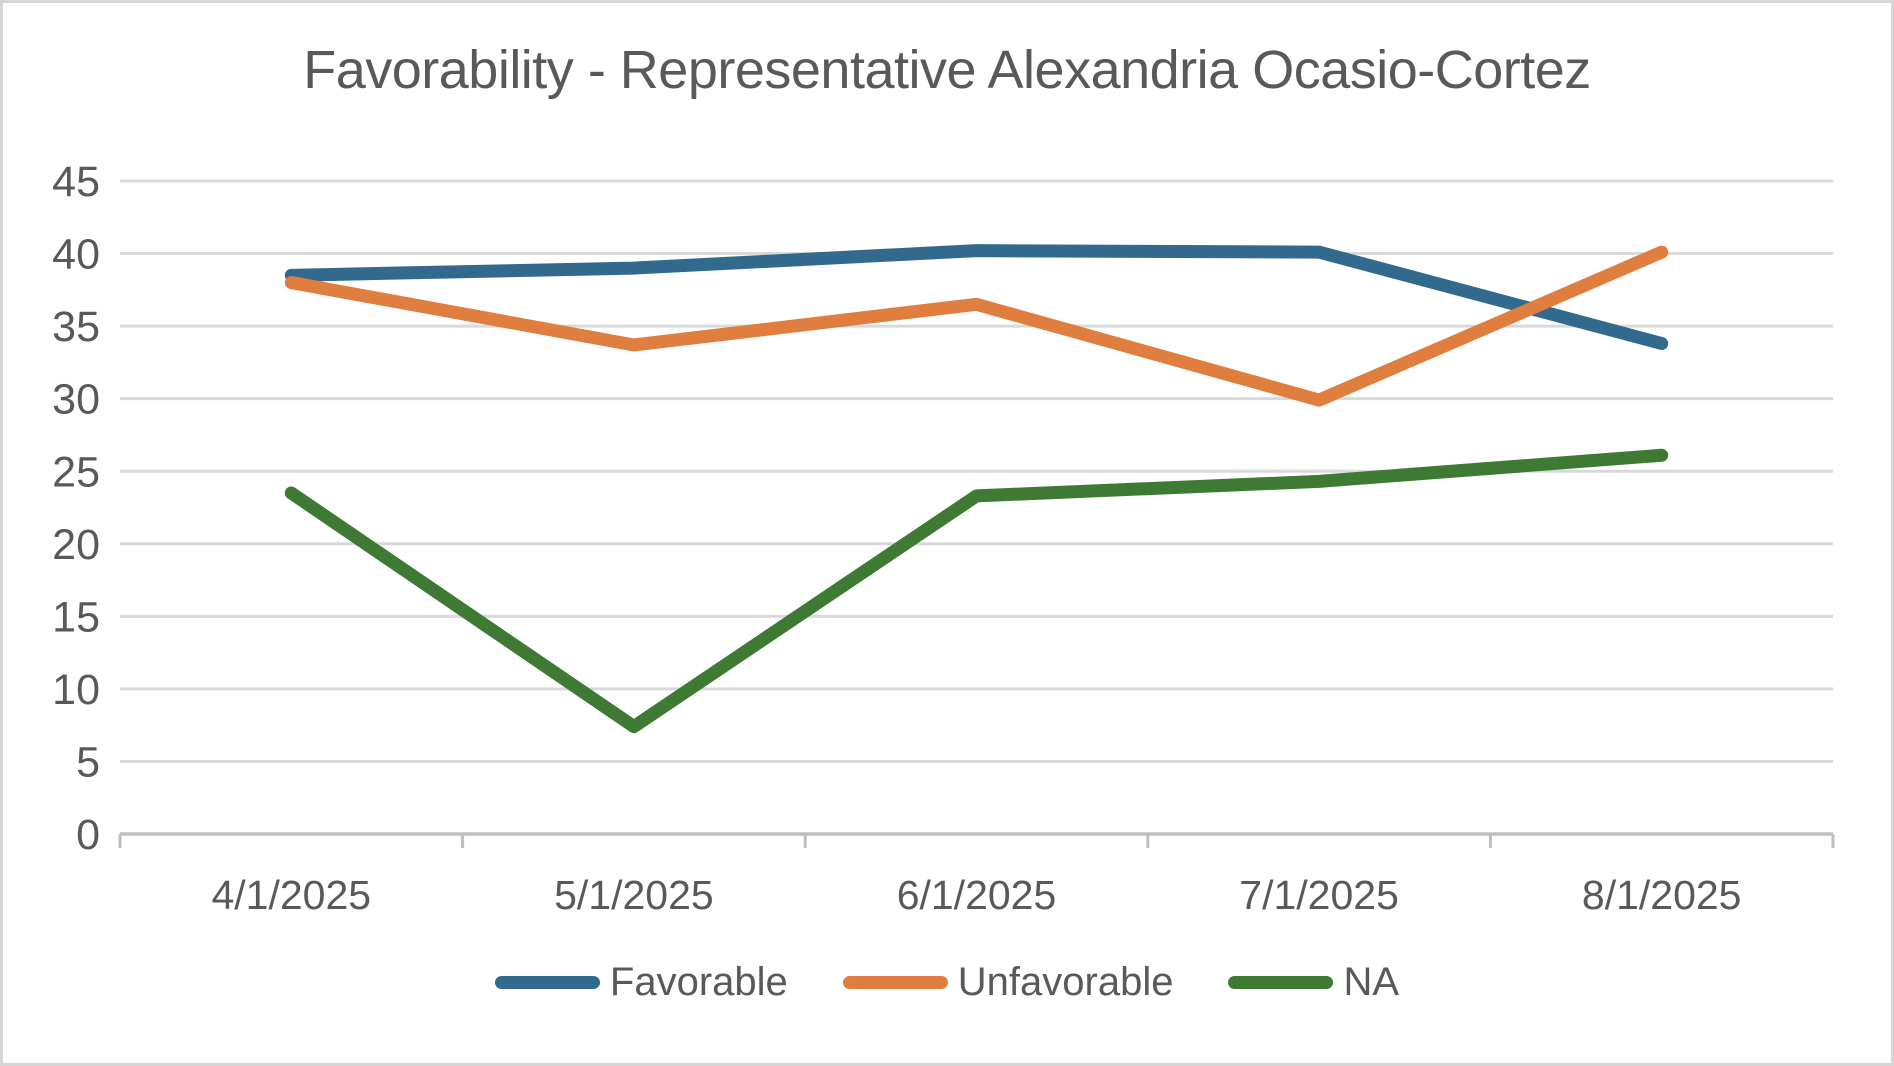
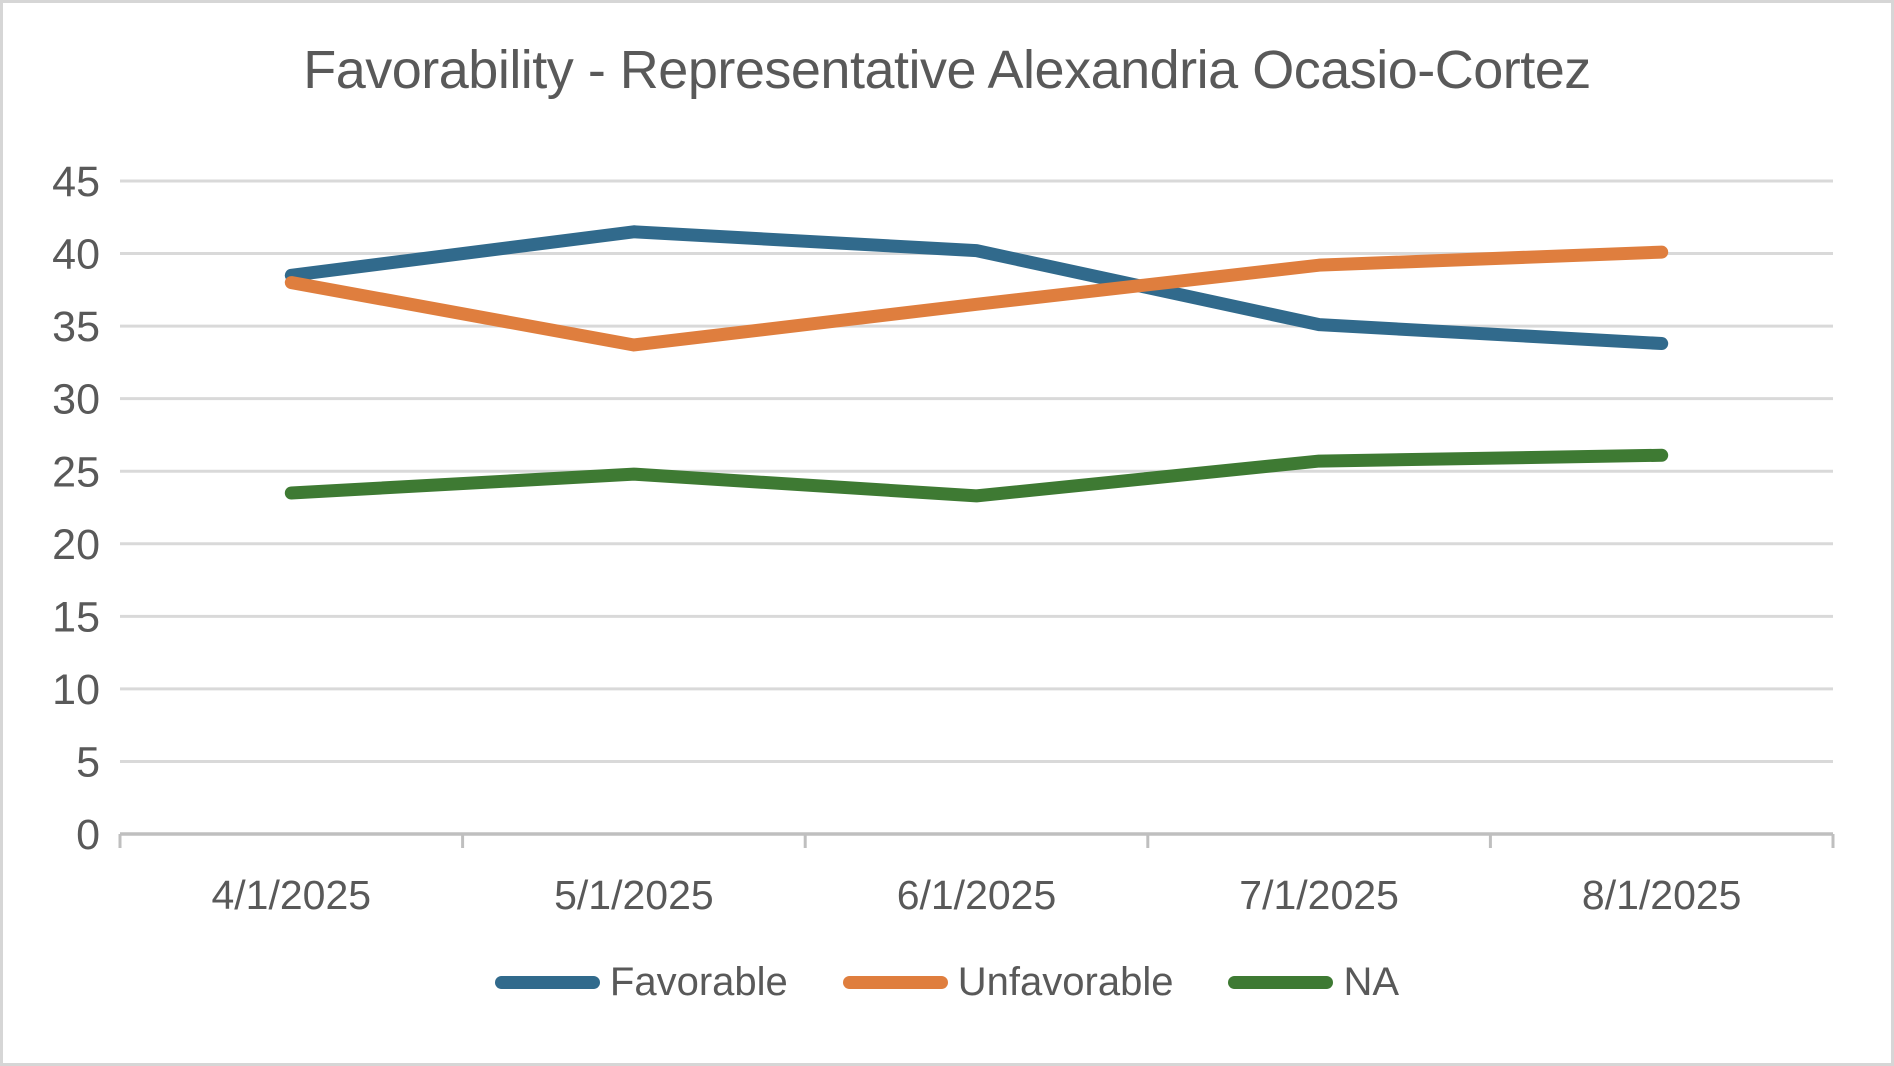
Favorable/5/1/2025: 39.0 -> 41.5
NA/5/1/2025: 7.4 -> 24.8
Favorable/7/1/2025: 40.1 -> 35.1
Unfavorable/7/1/2025: 29.9 -> 39.2
NA/7/1/2025: 24.3 -> 25.7
